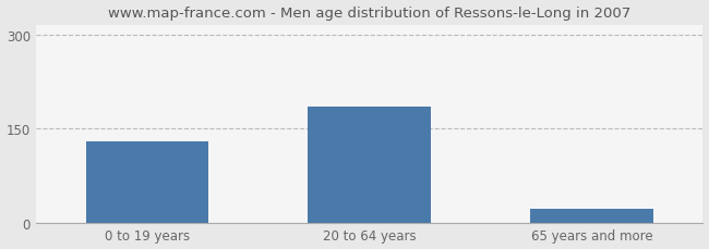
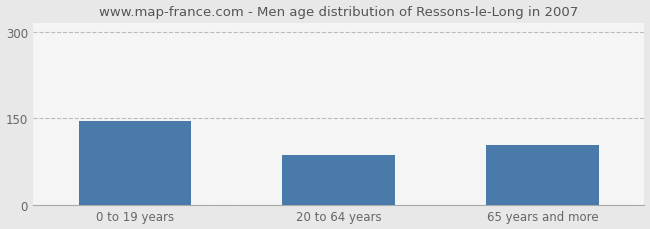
0 to 19 years: 130 -> 146
20 to 64 years: 185 -> 86
65 years and more: 22 -> 104
